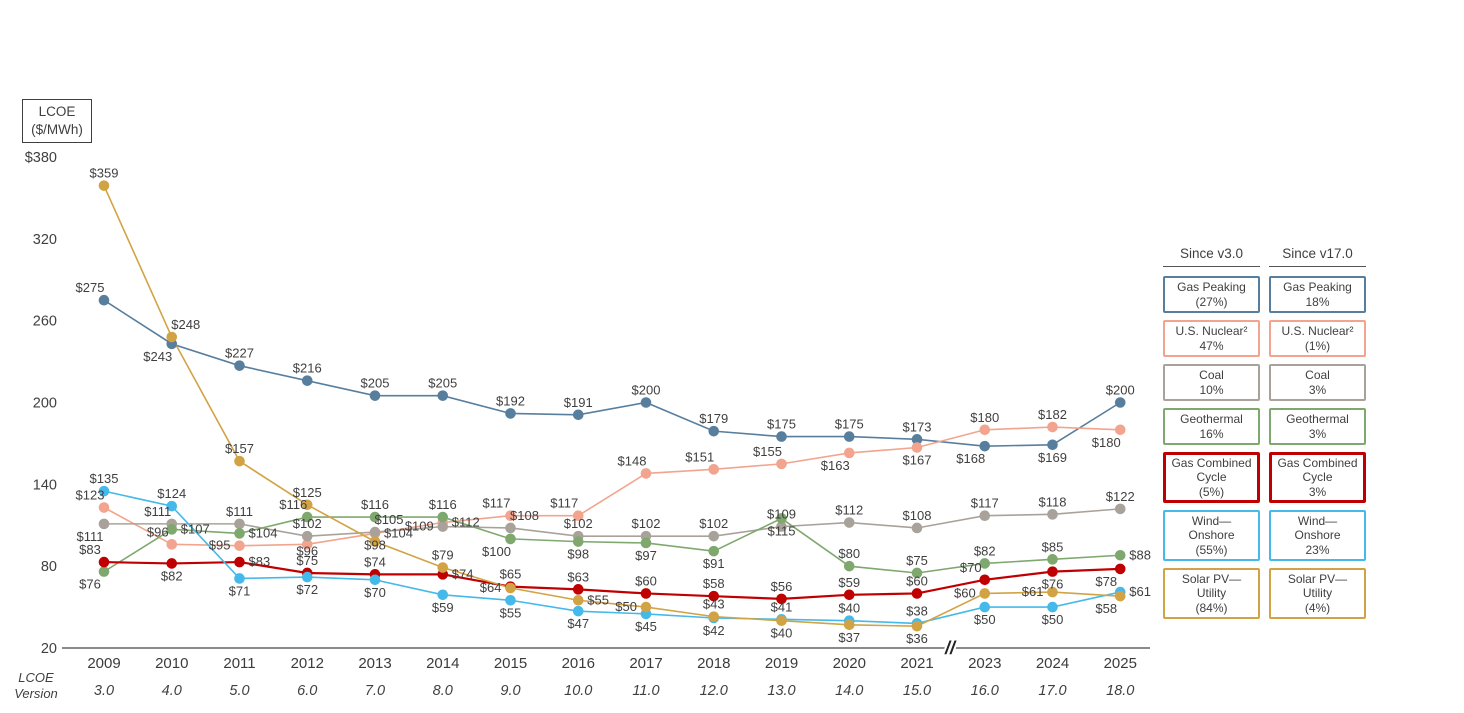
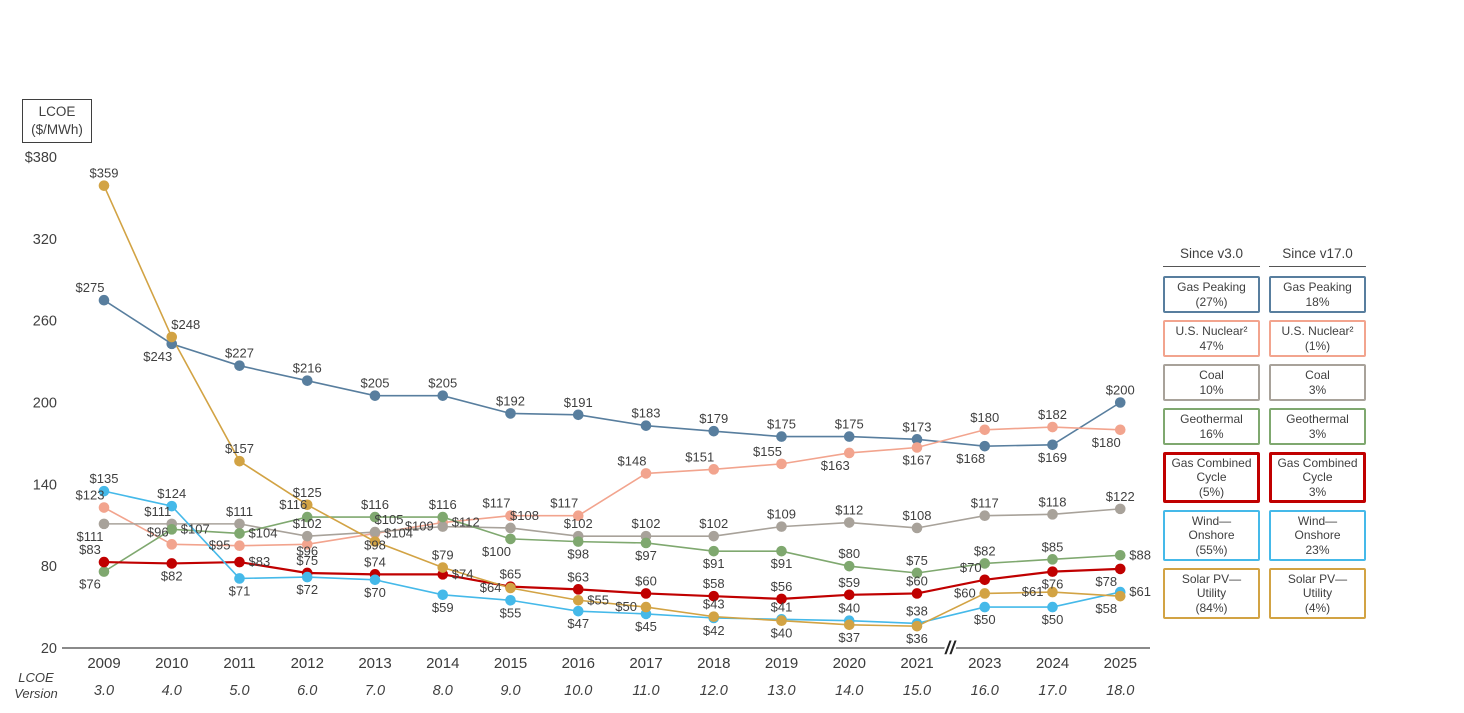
Gas Peaking/2017: $200 -> $183
Geothermal/2019: $115 -> $91
